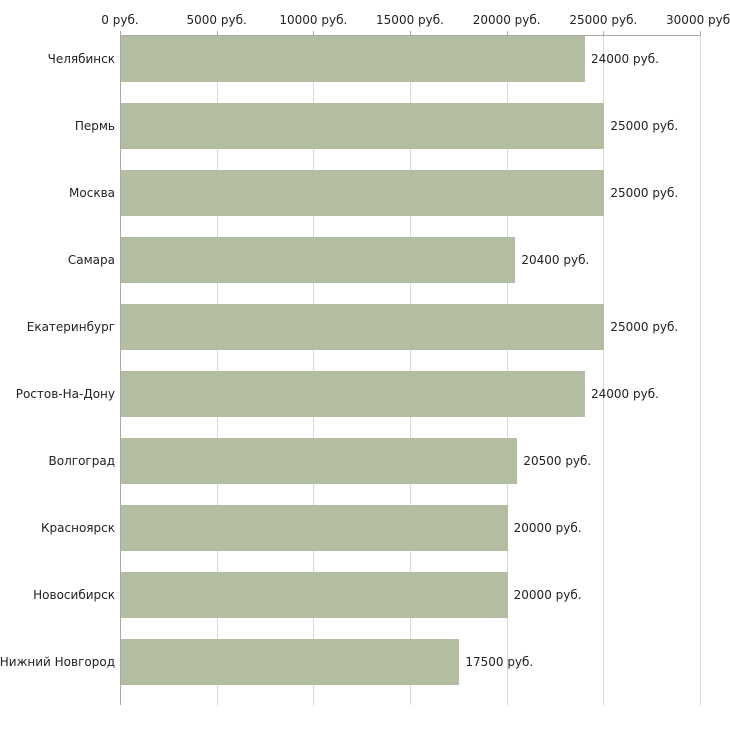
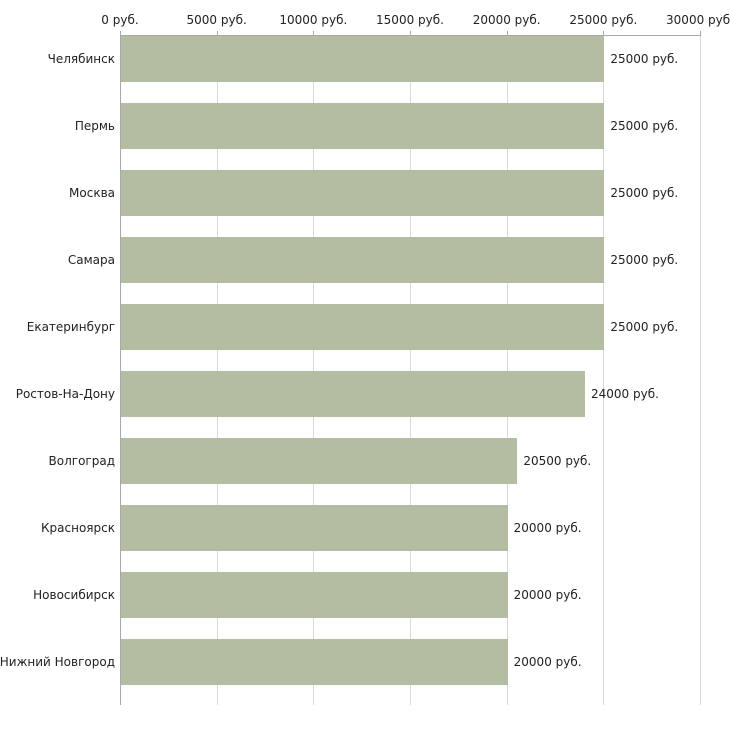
Челябинск: 24000 -> 25000
Самара: 20400 -> 25000
Нижний Новгород: 17500 -> 20000
